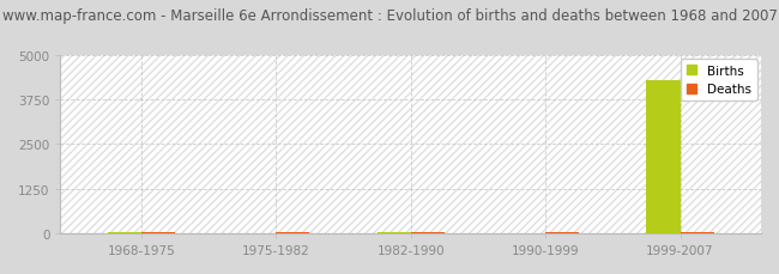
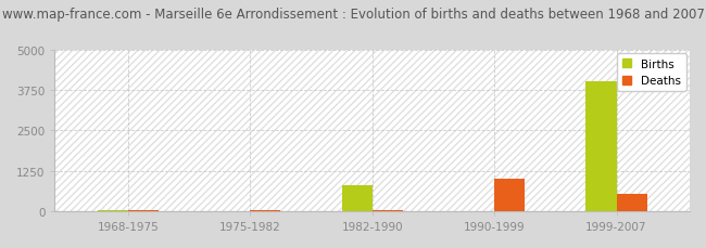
Births/1982-1990: 20 -> 800
Deaths/1990-1999: 40 -> 1000
Births/1999-2007: 4300 -> 4000
Deaths/1999-2007: 40 -> 550
